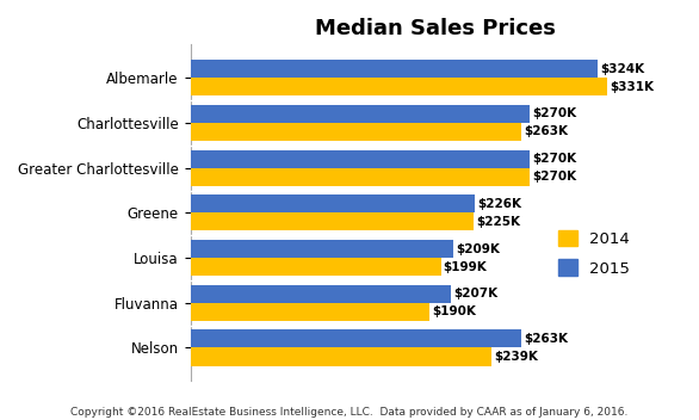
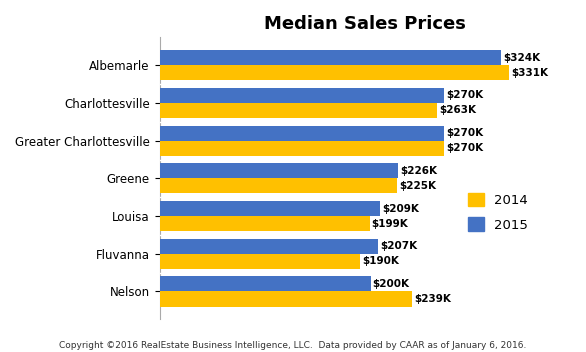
2015/Nelson: $263K -> $200K
